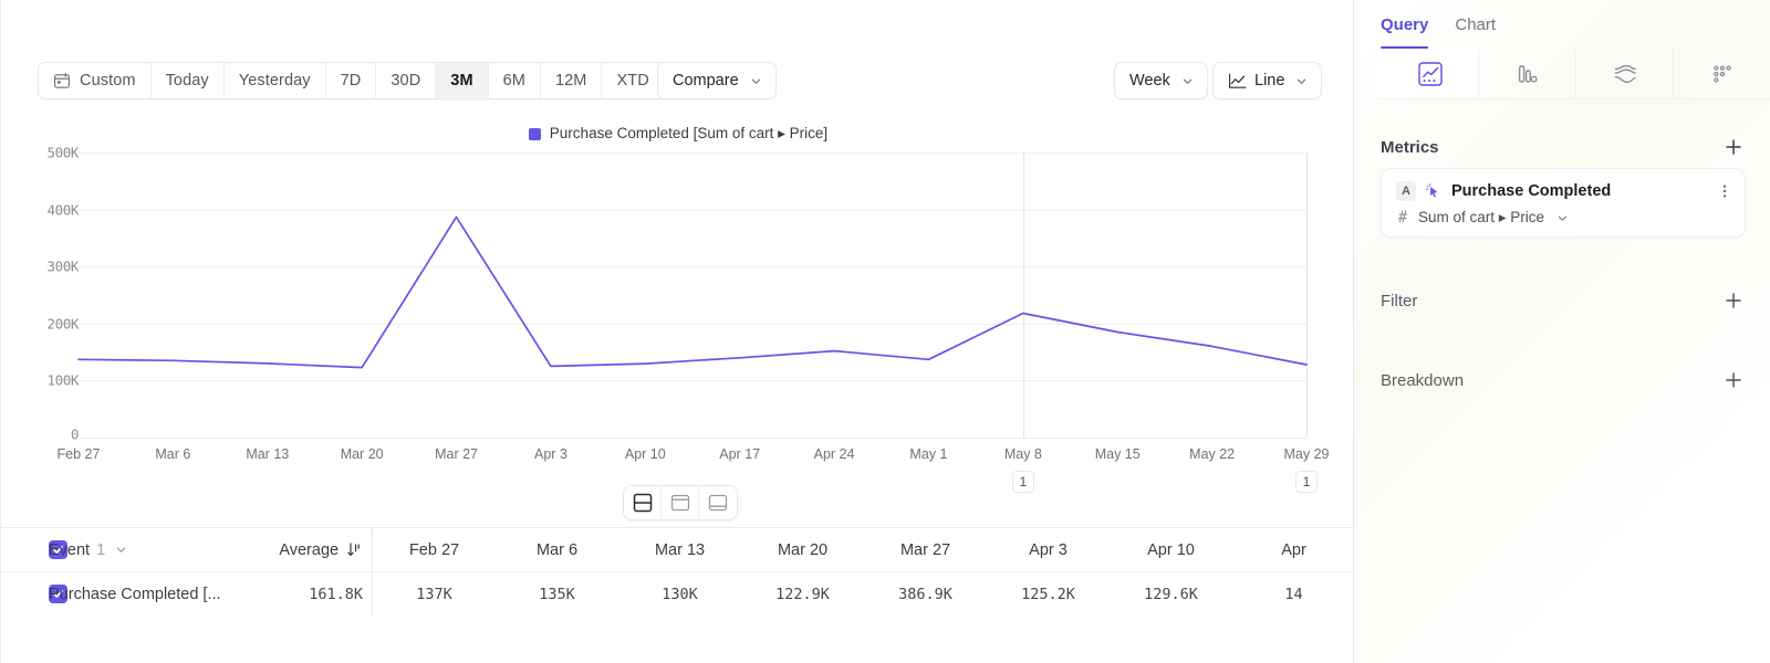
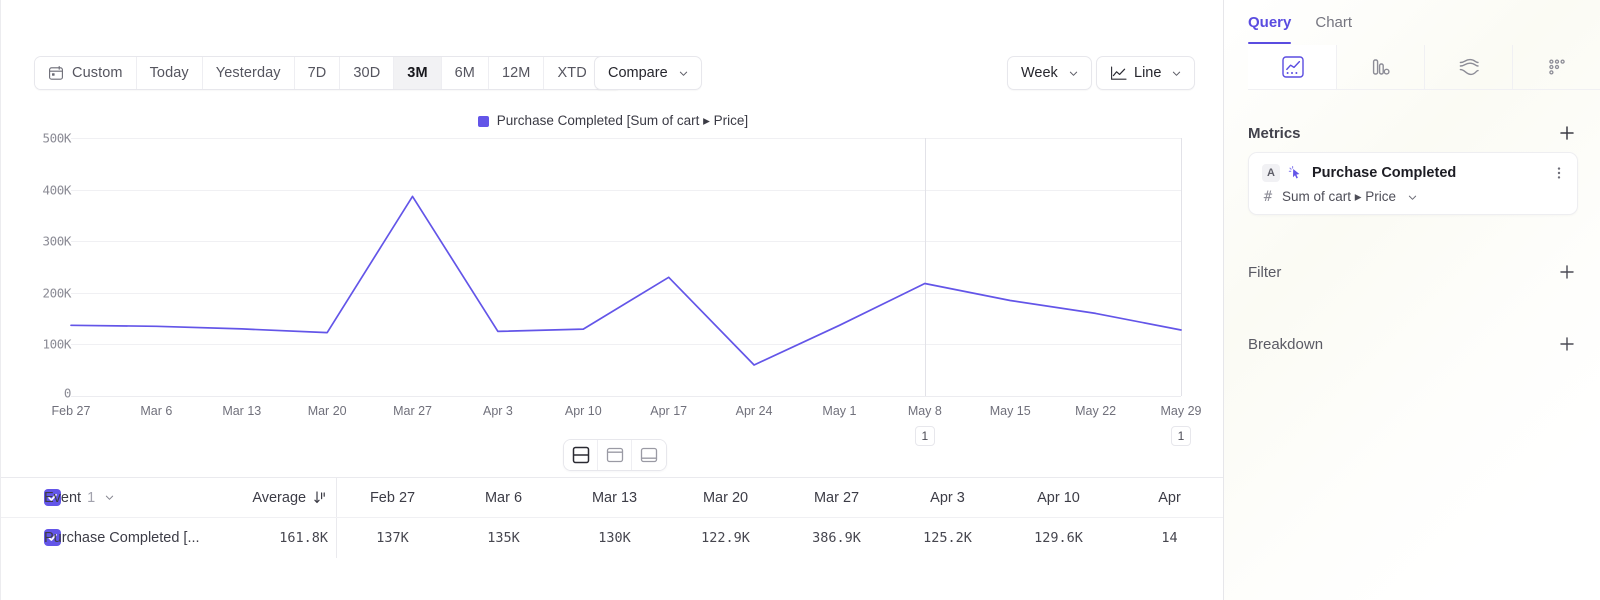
Apr 17: 140K -> 230K
Apr 24: 150K -> 60K
